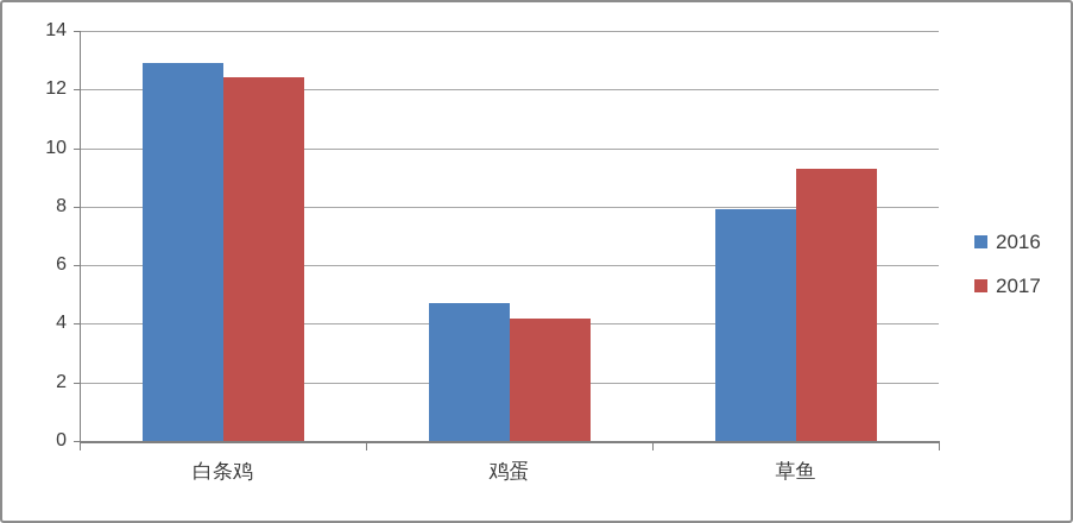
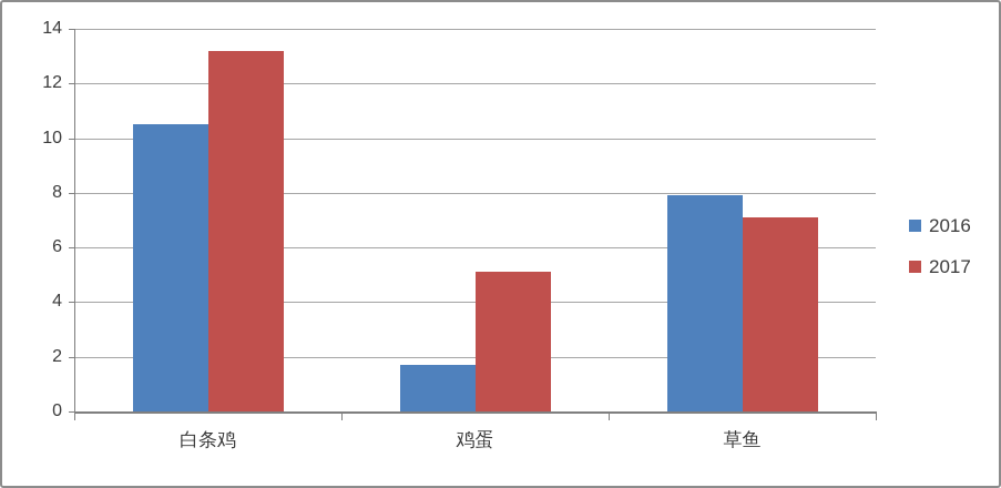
2016/白条鸡: 12.9 -> 10.5
2017/白条鸡: 12.4 -> 13.2
2016/鸡蛋: 4.7 -> 1.7
2017/鸡蛋: 4.2 -> 5.1
2017/草鱼: 9.3 -> 7.1
